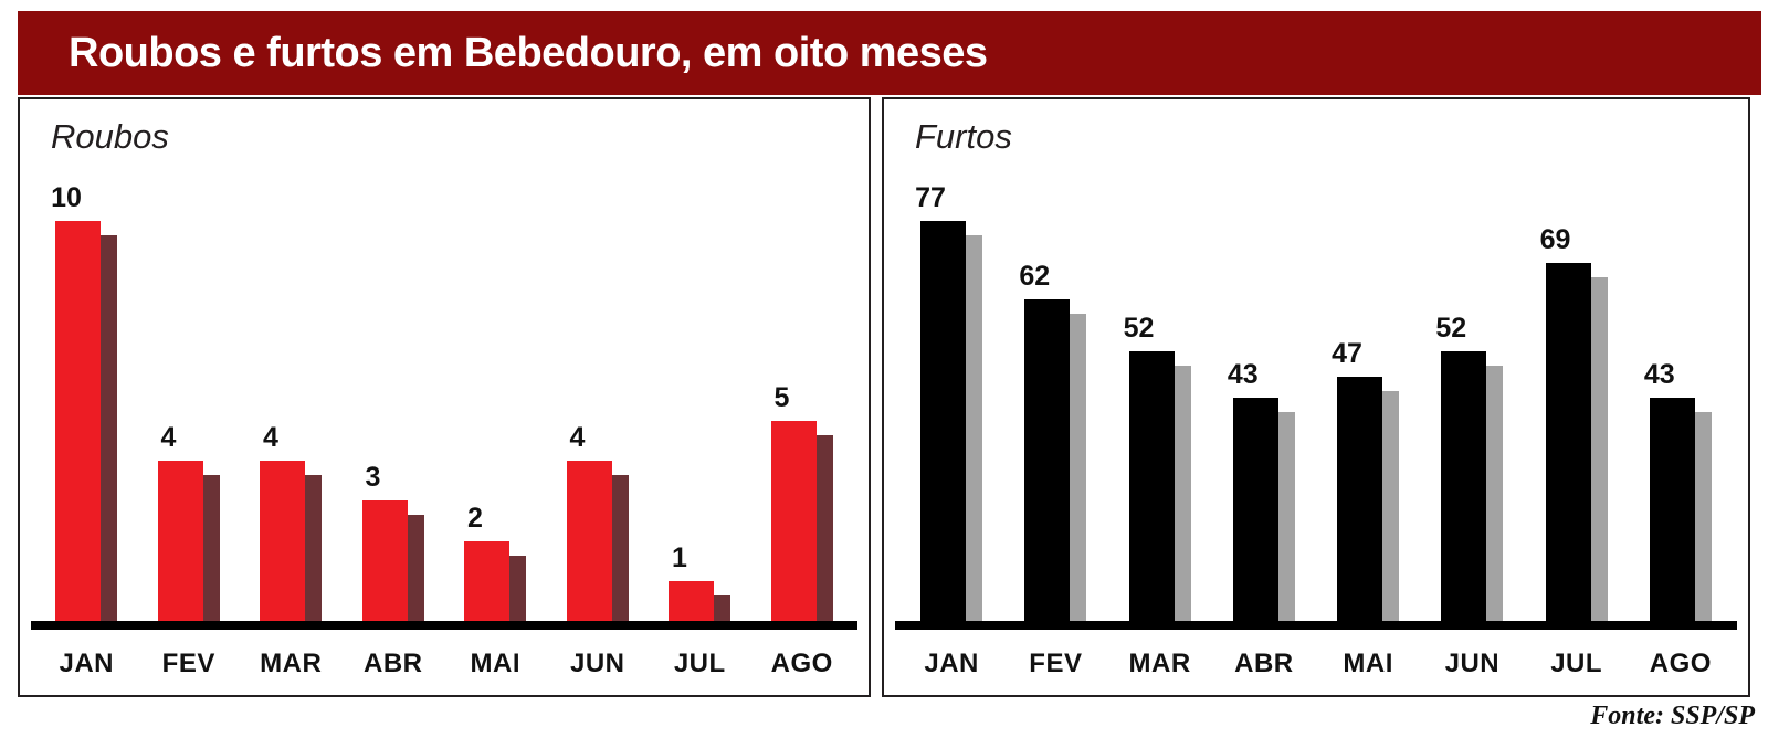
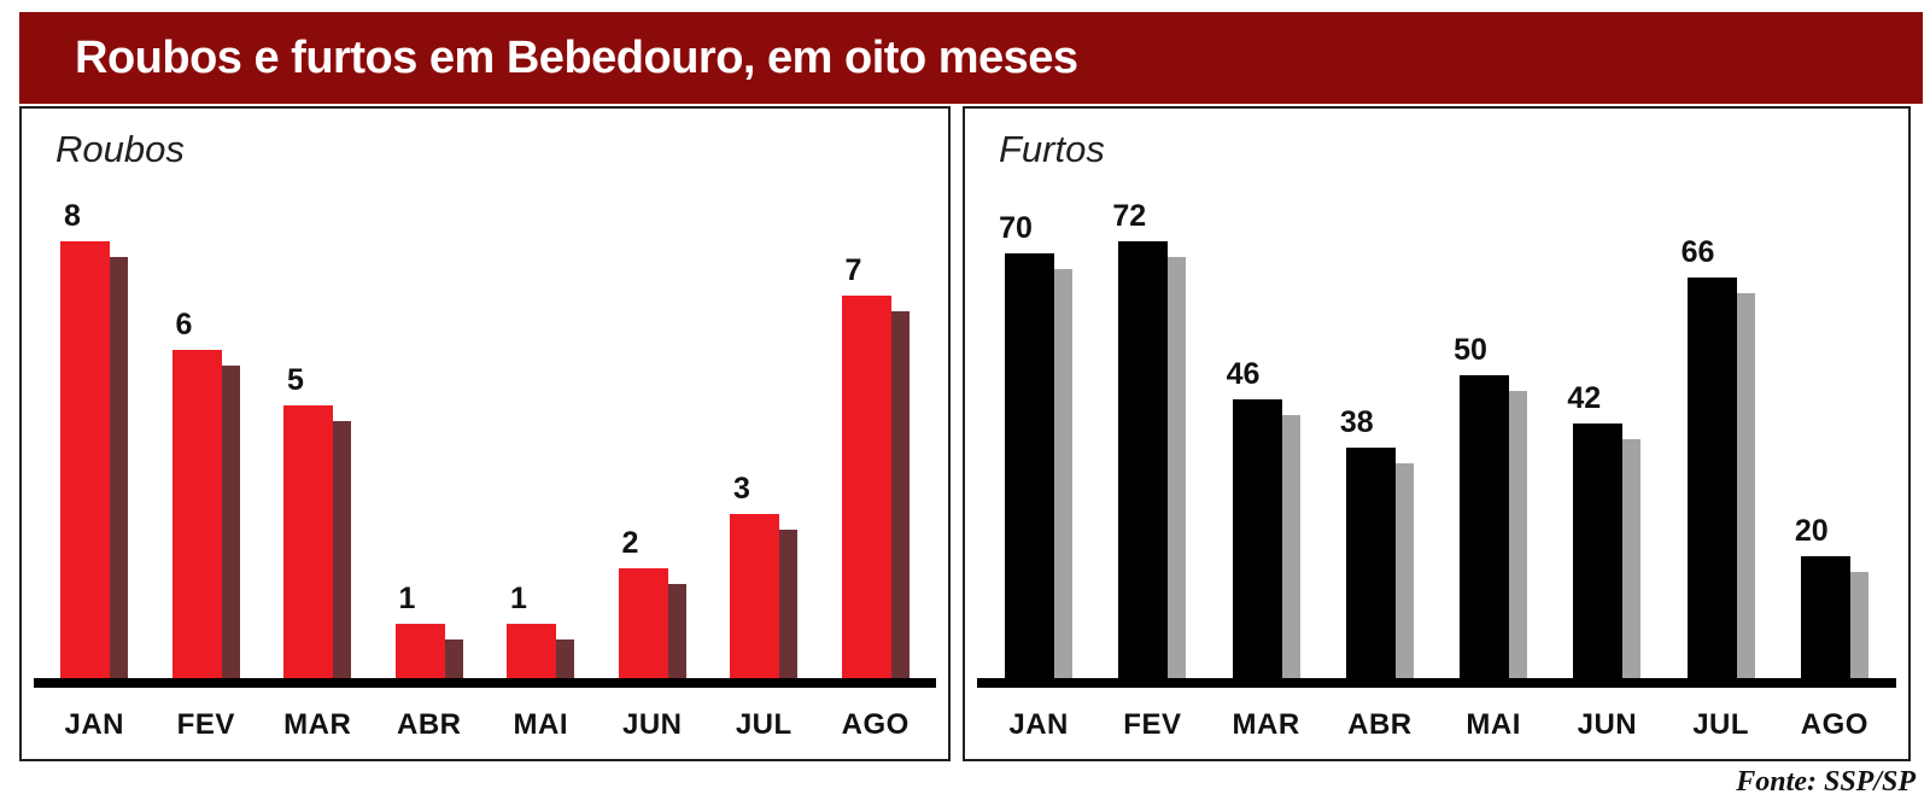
Roubos/JAN: 10 -> 8
Roubos/FEV: 4 -> 6
Roubos/MAR: 4 -> 5
Roubos/ABR: 3 -> 1
Roubos/MAI: 2 -> 1
Roubos/JUN: 4 -> 2
Roubos/JUL: 1 -> 3
Roubos/AGO: 5 -> 7
Furtos/JAN: 77 -> 70
Furtos/FEV: 62 -> 72
Furtos/MAR: 52 -> 46
Furtos/ABR: 43 -> 38
Furtos/MAI: 47 -> 50
Furtos/JUN: 52 -> 42
Furtos/JUL: 69 -> 66
Furtos/AGO: 43 -> 20
